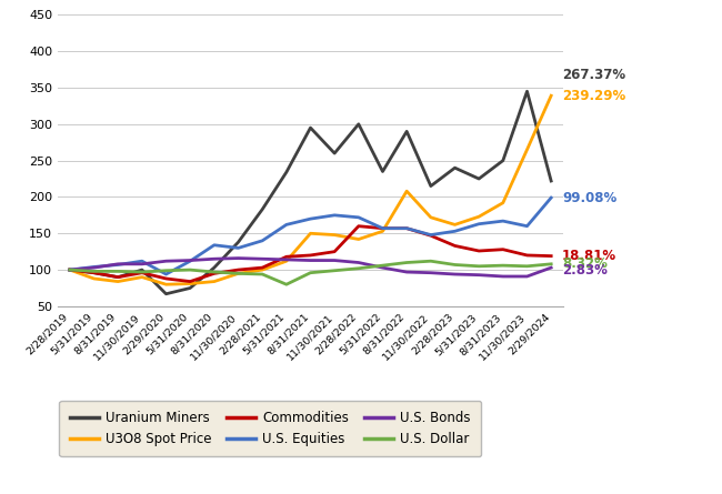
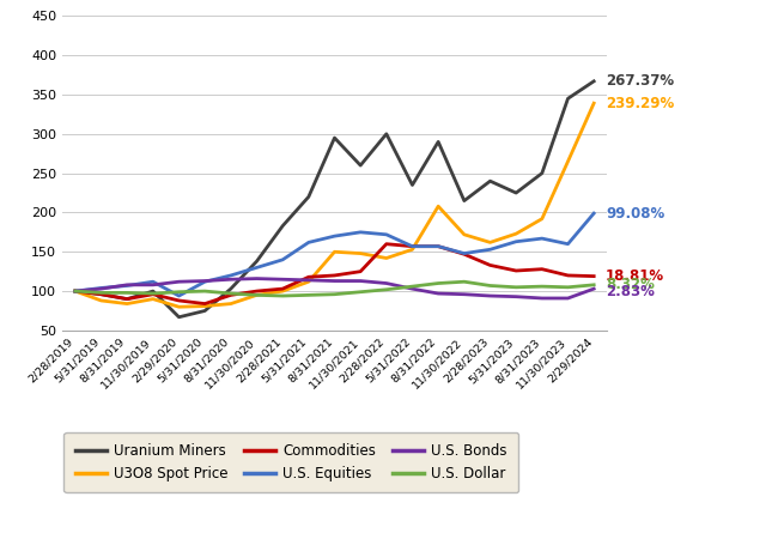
U.S. Equities/8/31/2020: 134 -> 120
Uranium Miners/5/31/2021: 234 -> 220
U.S. Dollar/5/31/2021: 80 -> 95
Uranium Miners/2/29/2024: 222 -> 367
